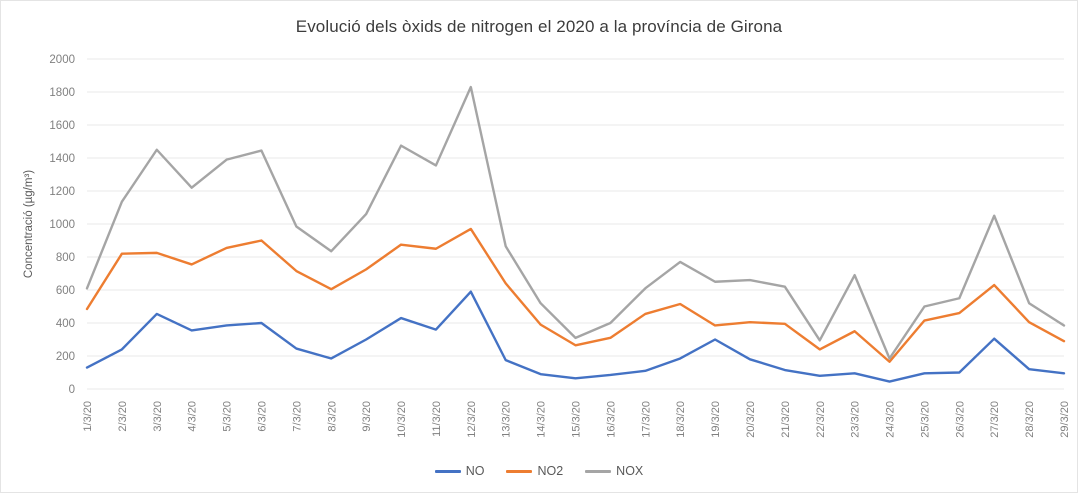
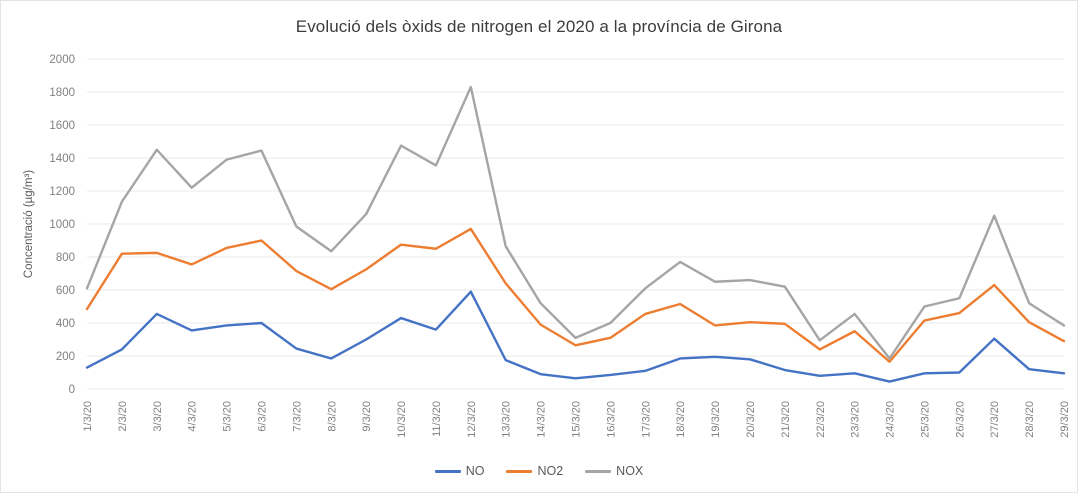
NO/19/3/20: 300 -> 200
NOX/23/3/20: 690 -> 460
